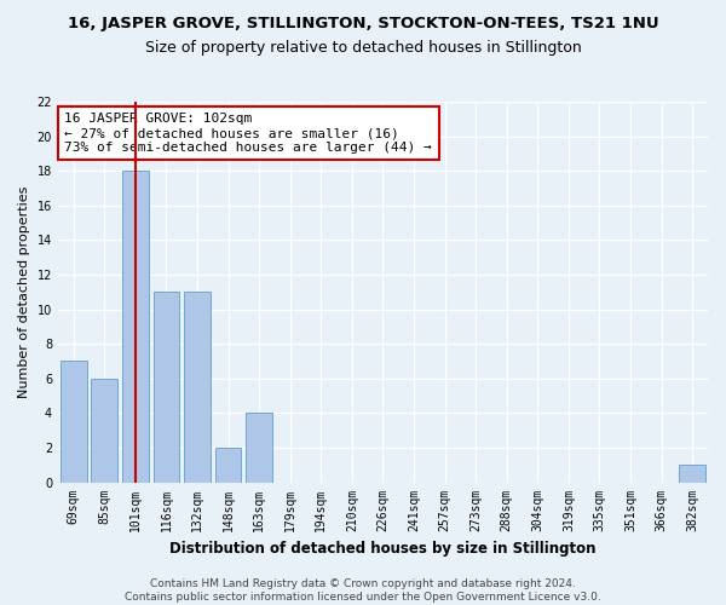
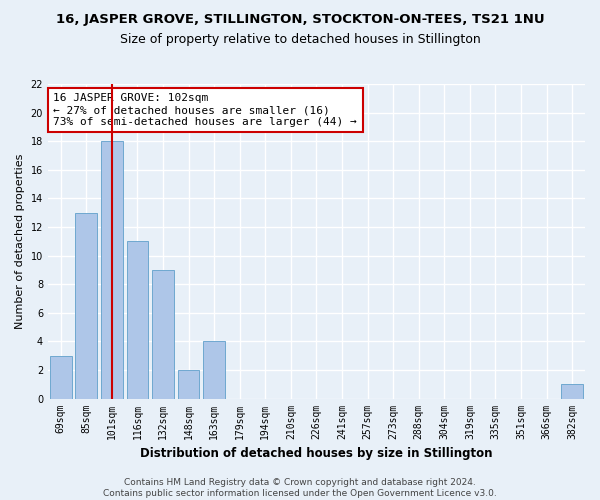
69sqm: 7 -> 3
85sqm: 6 -> 13
132sqm: 11 -> 9
